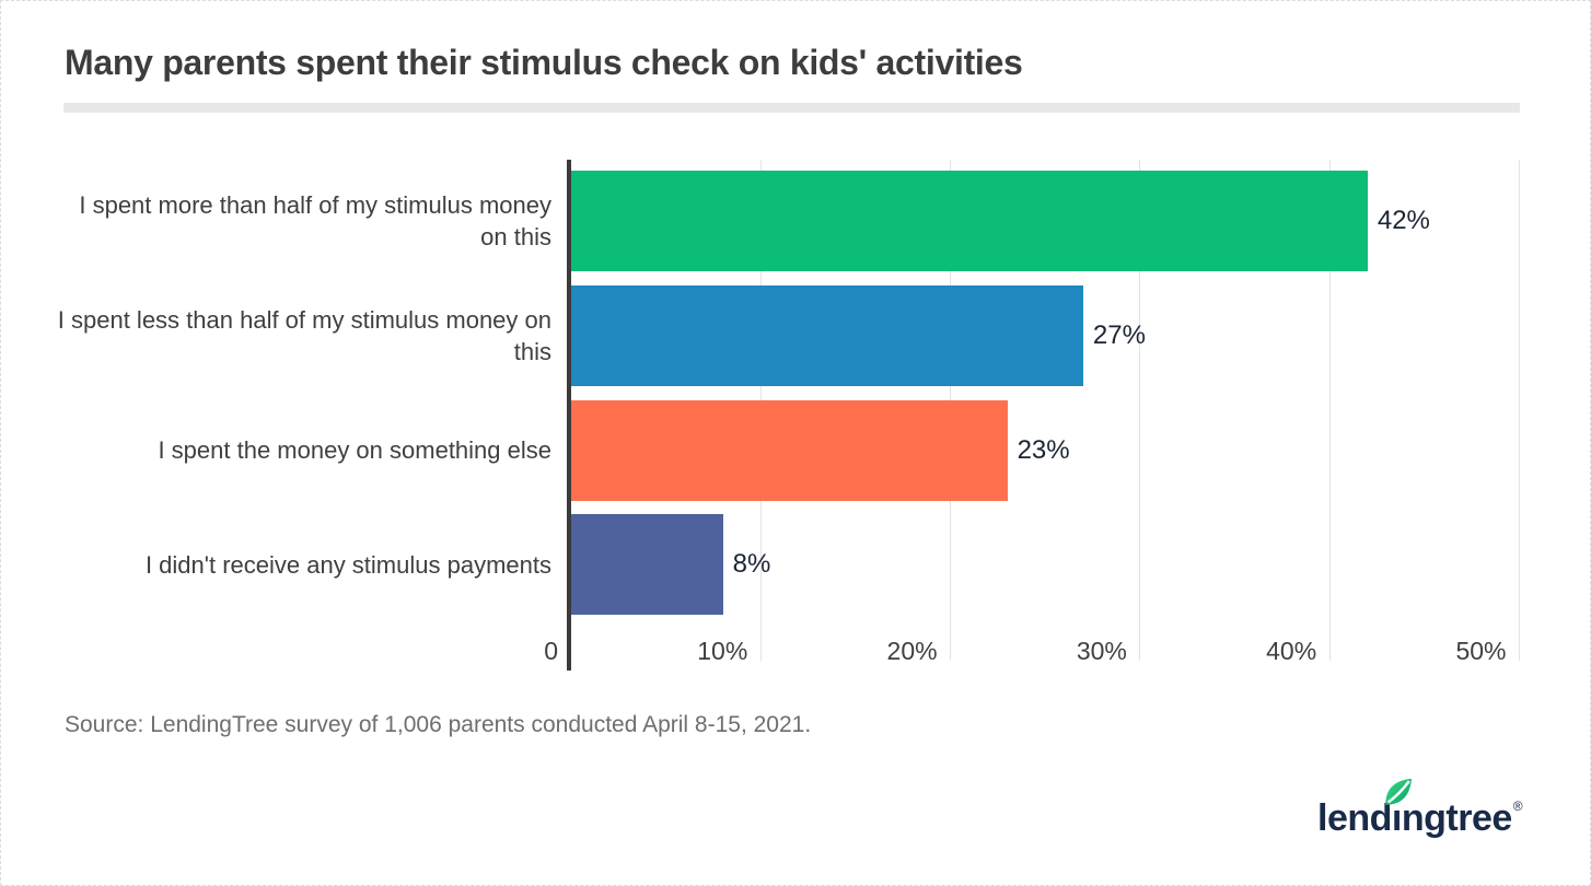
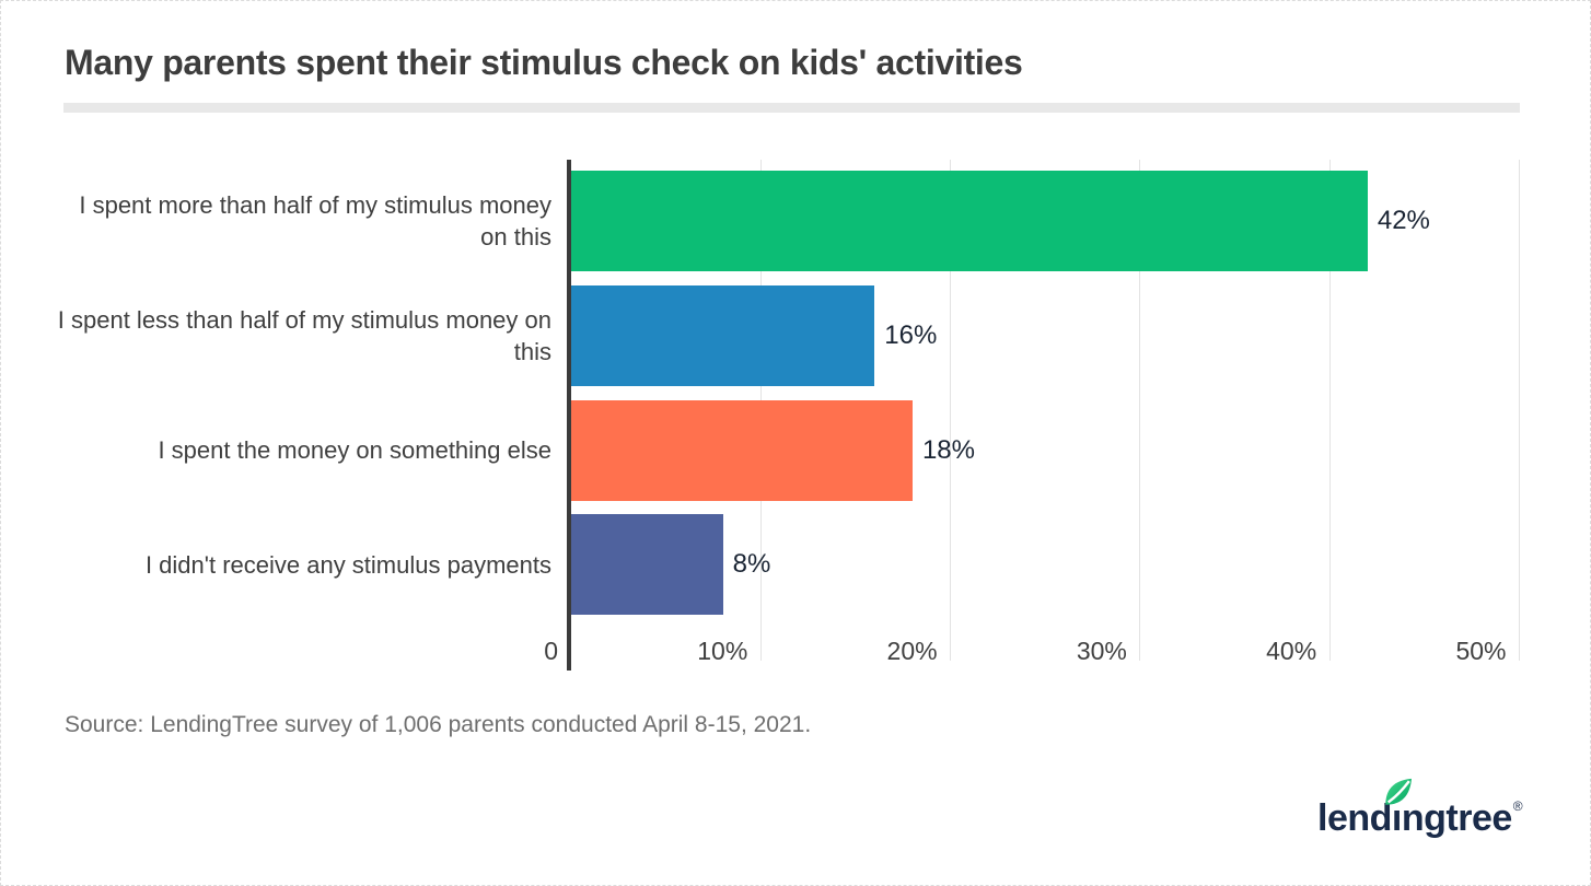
I spent less than half of my stimulus money on this: 27% -> 16%
I spent the money on something else: 23% -> 18%
